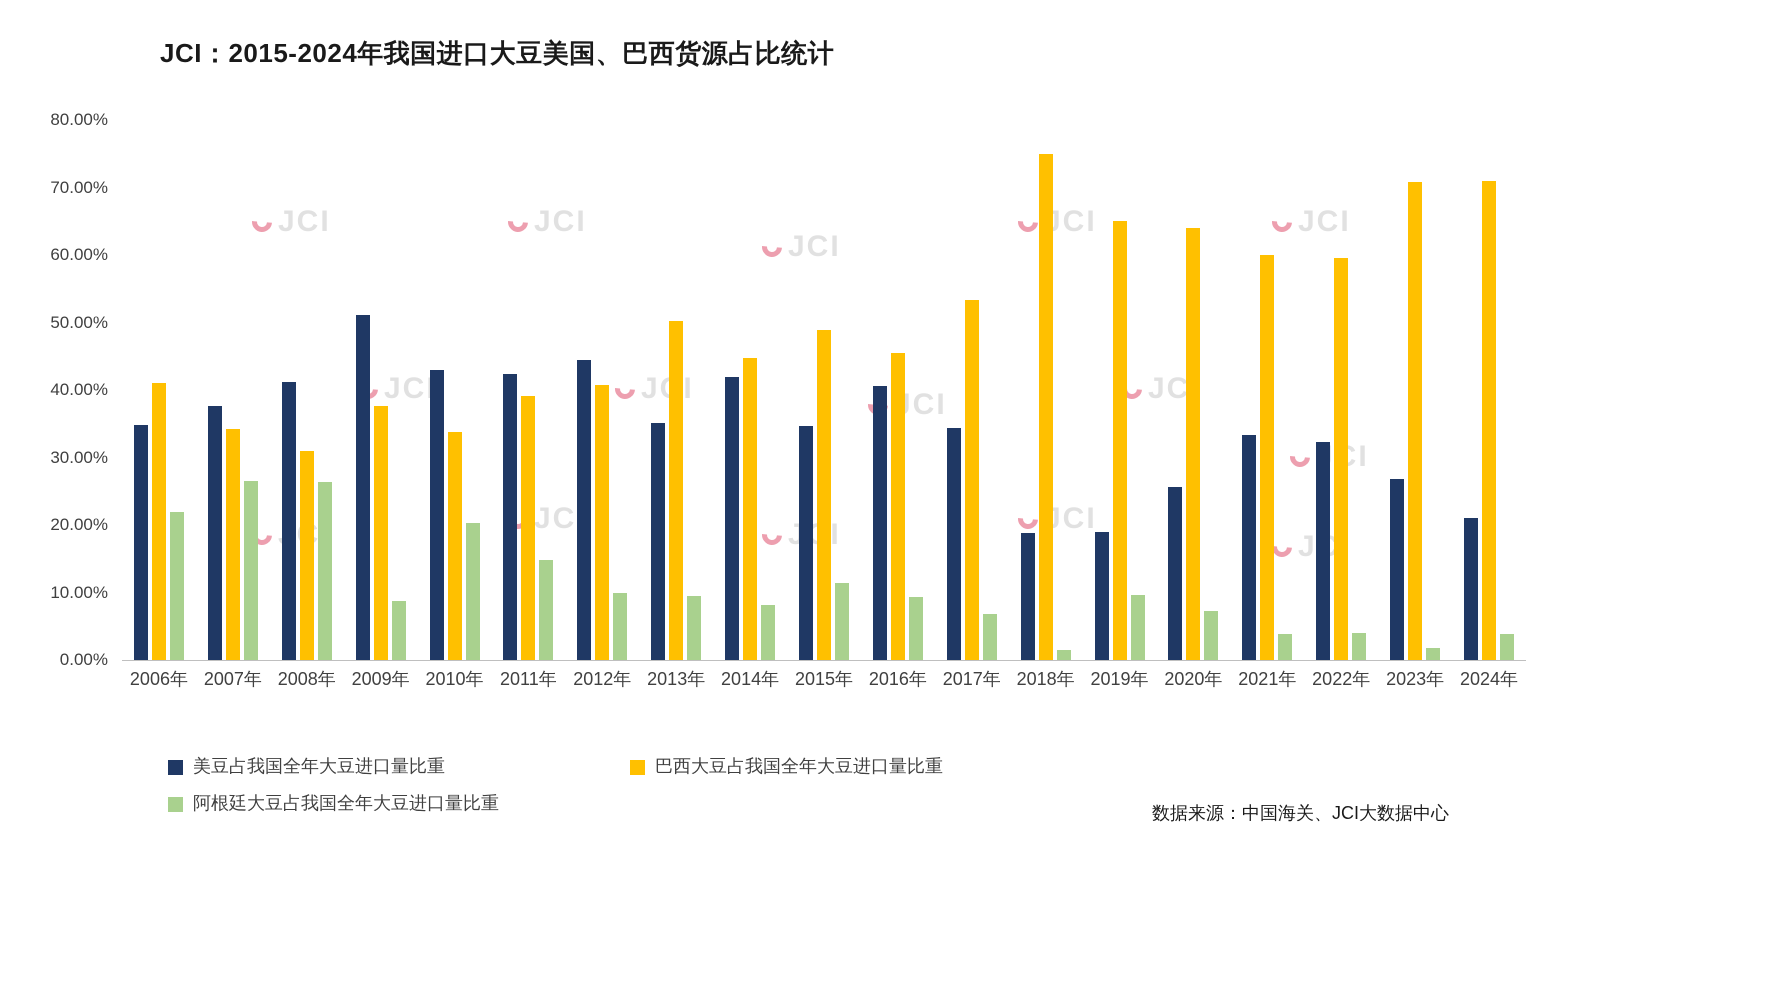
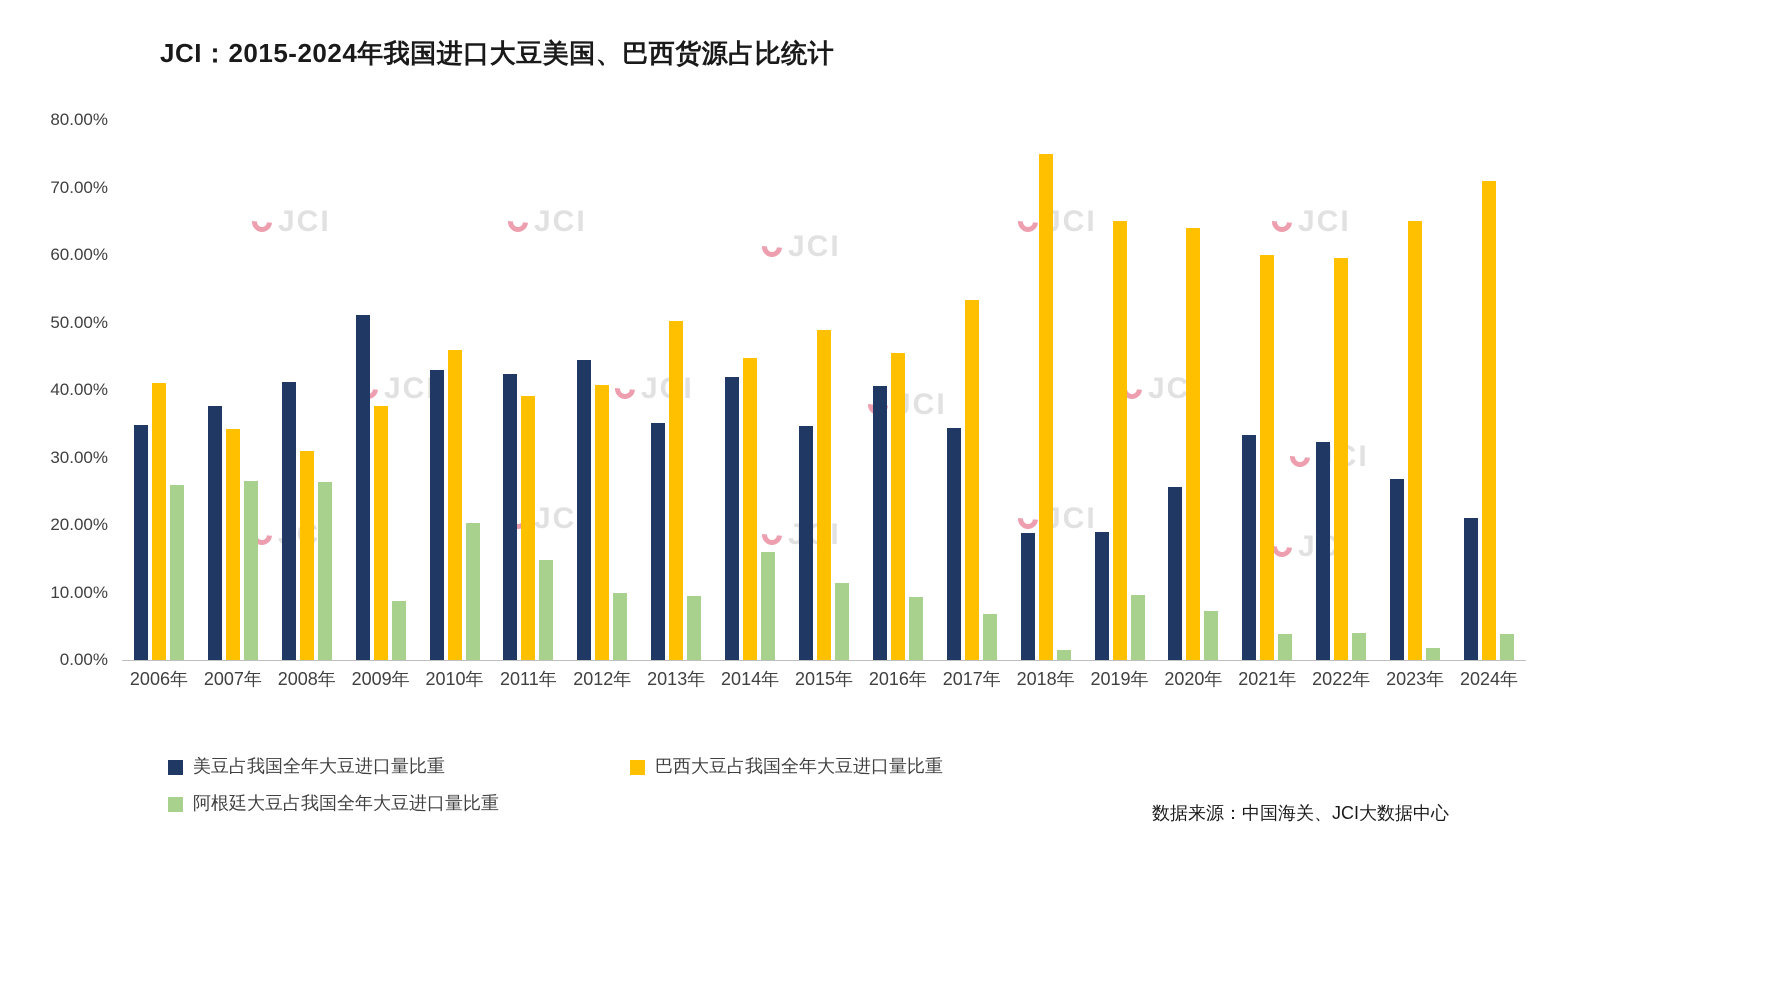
阿根廷大豆占我国全年大豆进口量比重/2006年: 22% -> 26%
巴西大豆占我国全年大豆进口量比重/2010年: 34% -> 46%
阿根廷大豆占我国全年大豆进口量比重/2014年: 8% -> 16%
巴西大豆占我国全年大豆进口量比重/2023年: 71% -> 65%
